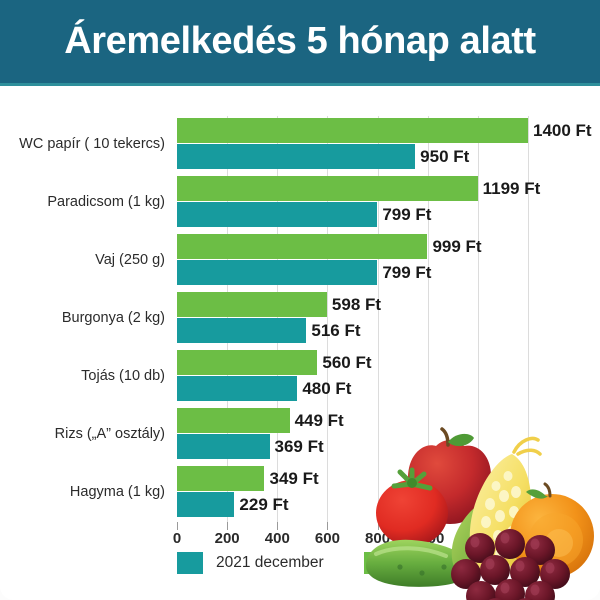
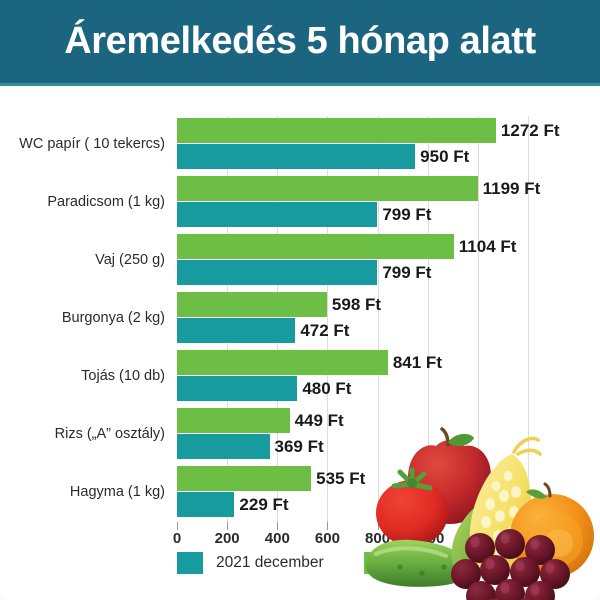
2022 május/WC papír ( 10 tekercs): 1400 -> 1272
2022 május/Vaj (250 g): 999 -> 1104
2021 december/Burgonya (2 kg): 516 -> 472
2022 május/Tojás (10 db): 560 -> 841
2022 május/Hagyma (1 kg): 349 -> 535
